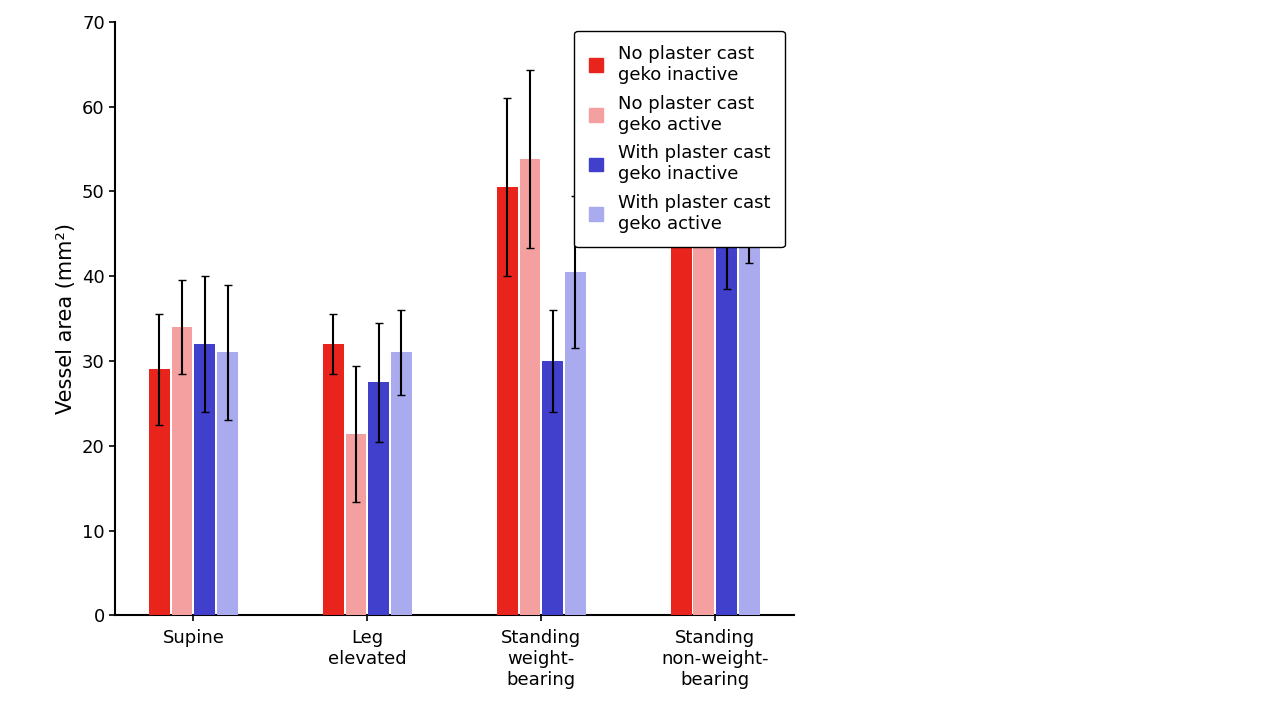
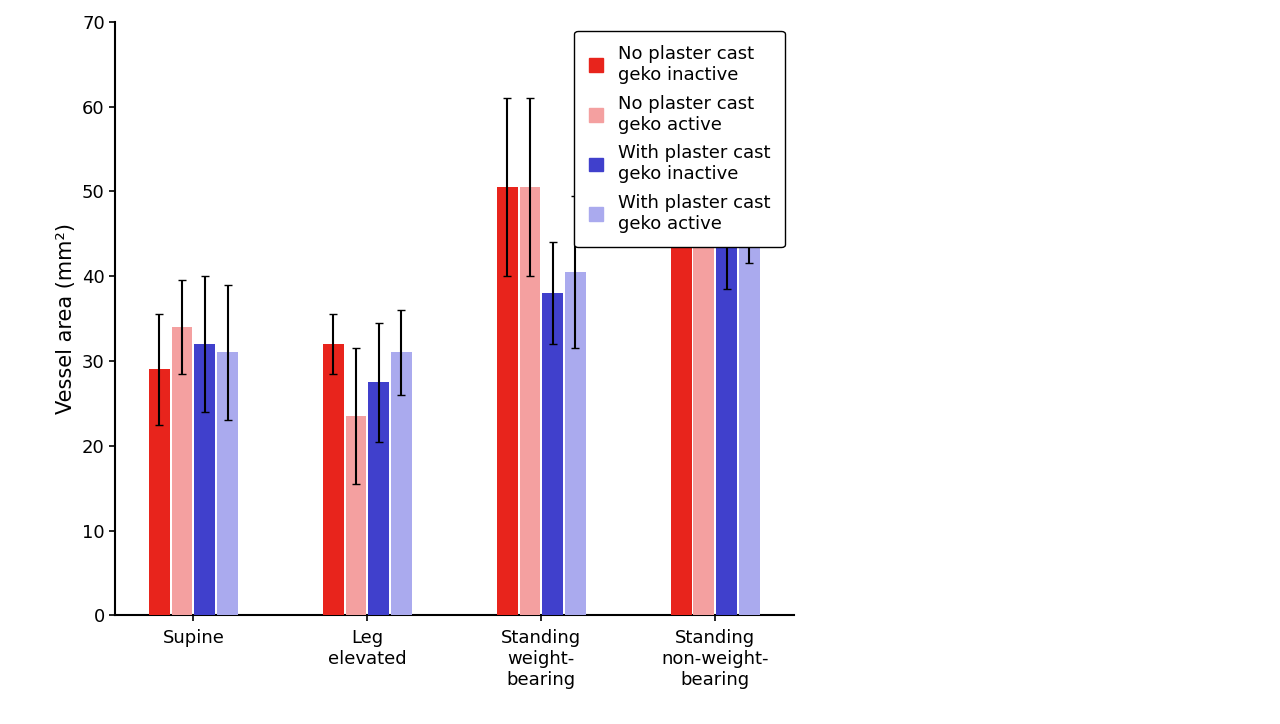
No plaster cast geko active/Leg elevated: 21.4 -> 23.5
No plaster cast geko active/Standing weight- bearing: 53.8 -> 50.5
With plaster cast geko inactive/Standing weight- bearing: 30.0 -> 38.0
